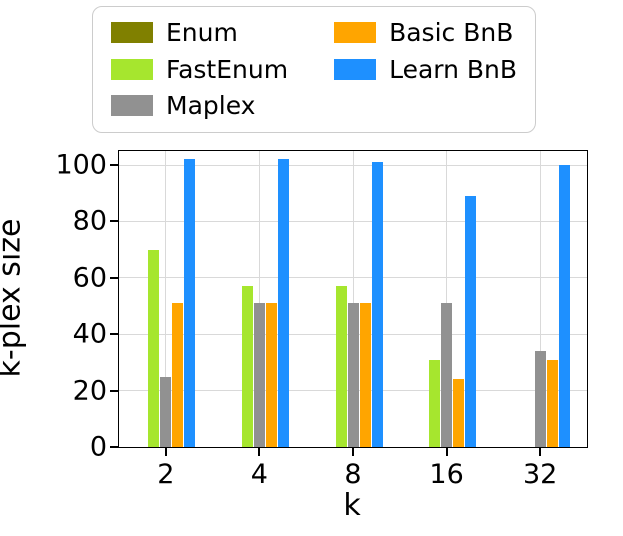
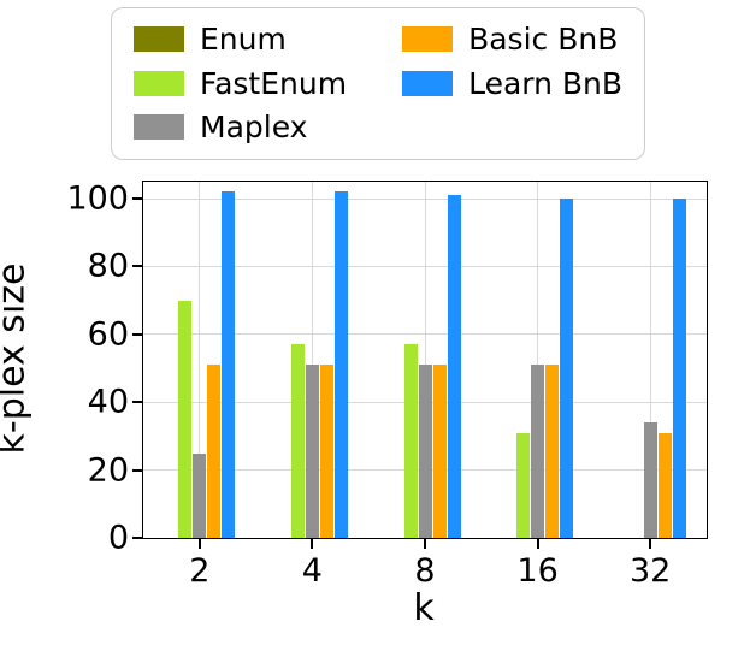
Basic BnB/16: 24 -> 51
Learn BnB/16: 89 -> 100
